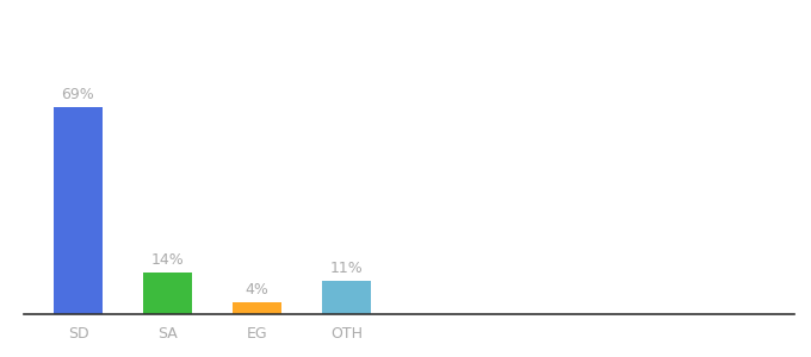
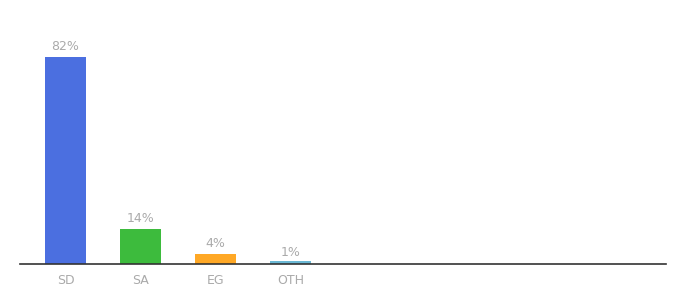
SD: 69% -> 82%
OTH: 11% -> 1%
